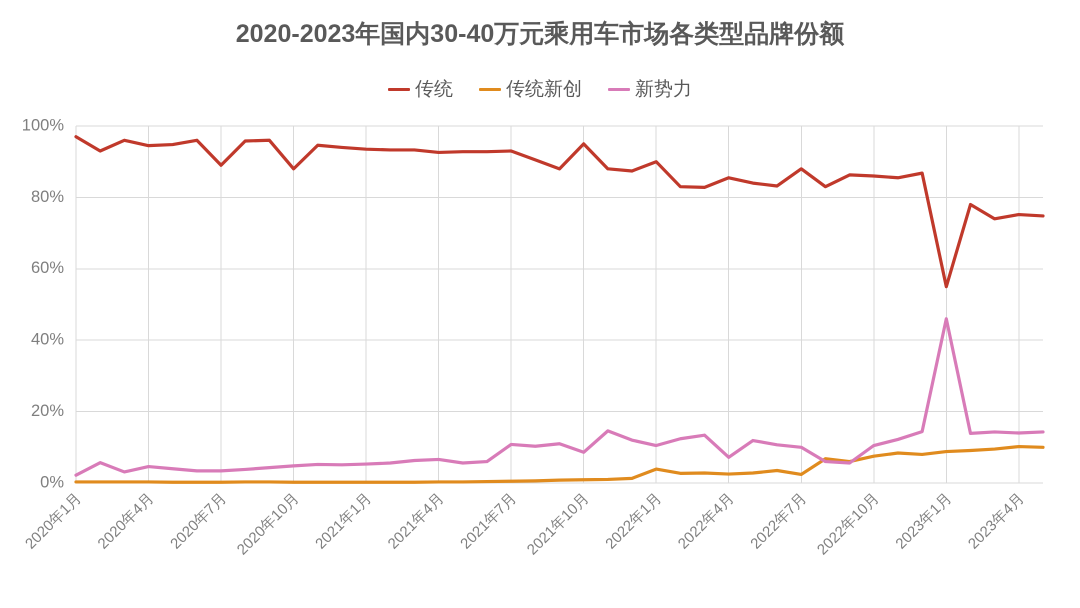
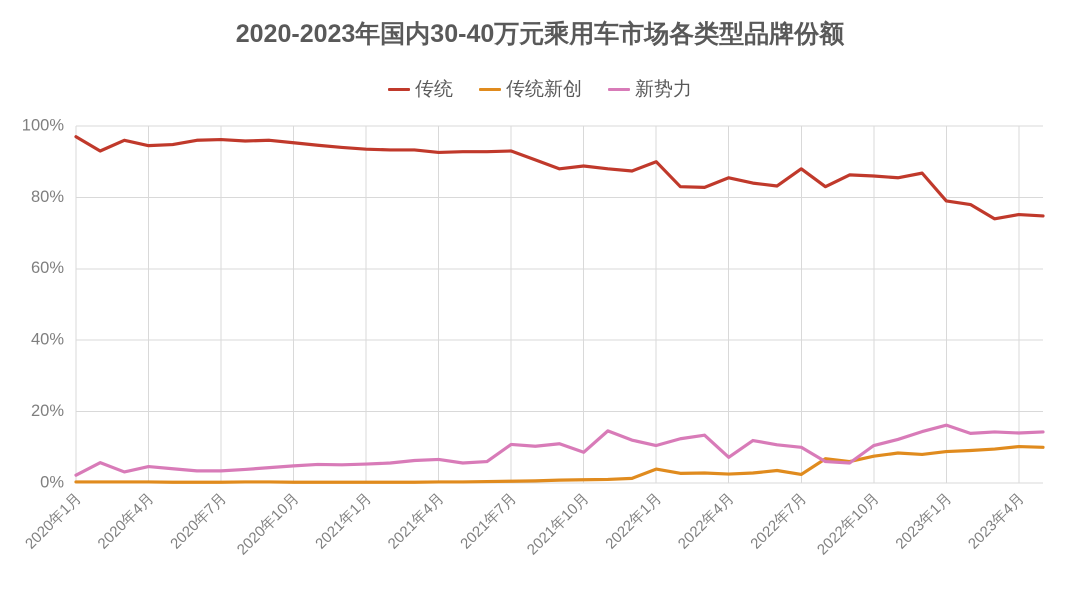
传统/2020年7月: 89% -> 96%
传统/2020年10月: 88% -> 95%
传统/2021年10月: 95% -> 89%
传统/2023年1月: 55% -> 79%
新势力/2023年1月: 46% -> 16%
